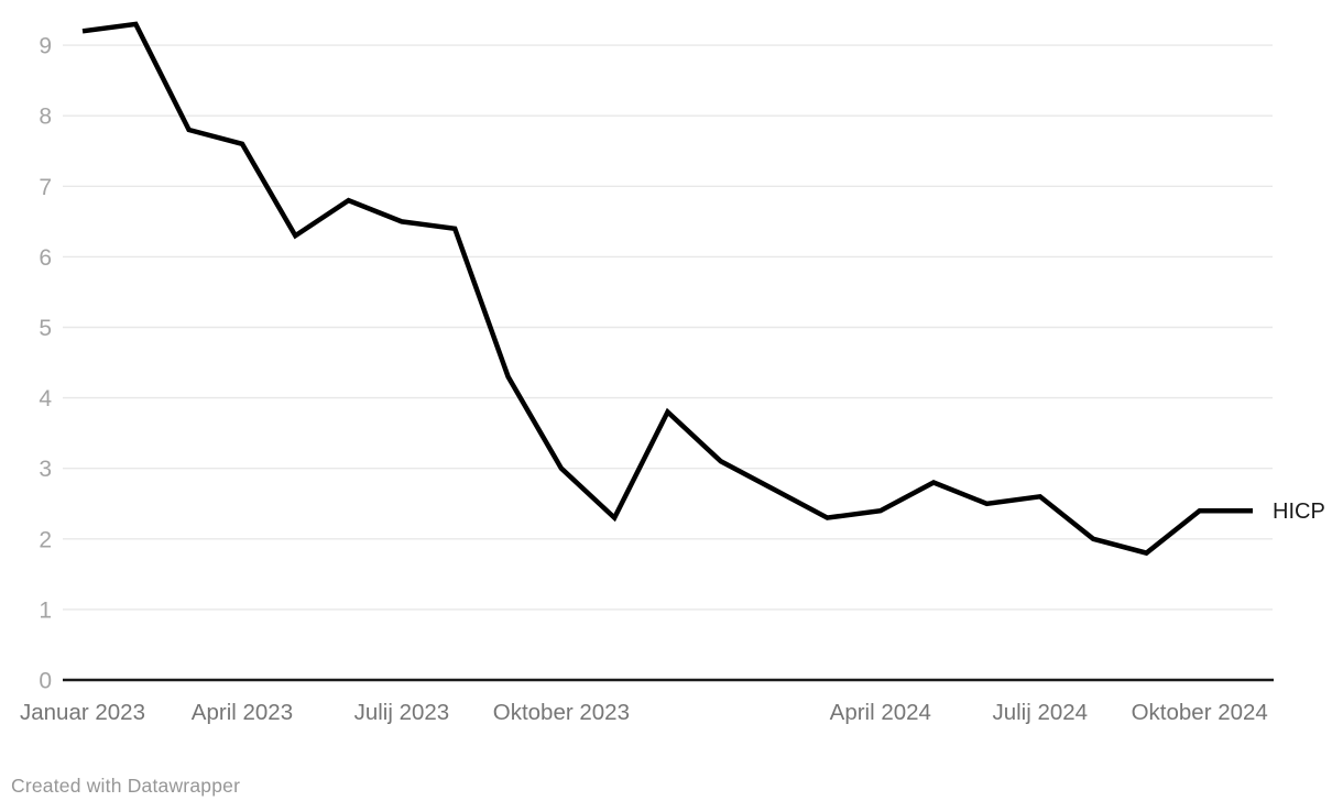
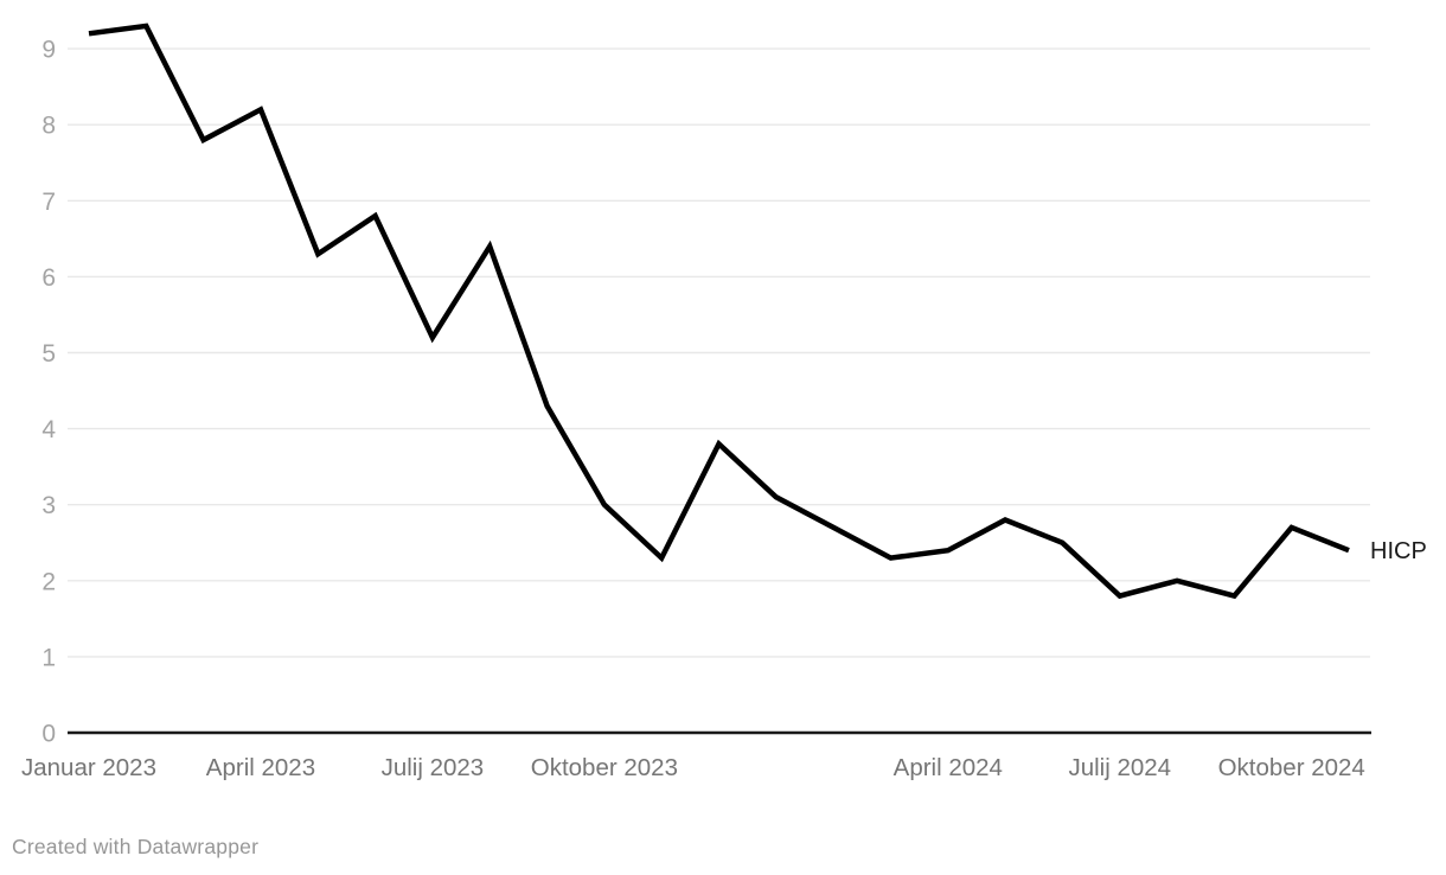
April 2023: 7.6 -> 8.2
Julij 2023: 6.5 -> 5.2
Julij 2024: 2.6 -> 1.8
Oktober 2024: 2.4 -> 2.7
